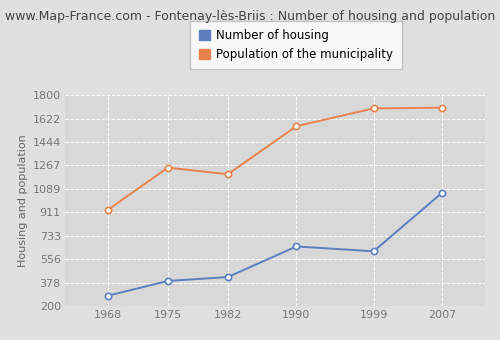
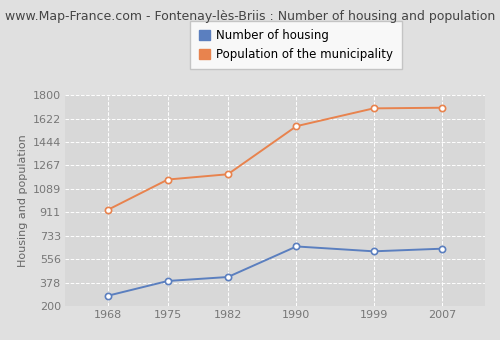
Population of the municipality/1975: 1250 -> 1160
Number of housing/2007: 1060 -> 640
